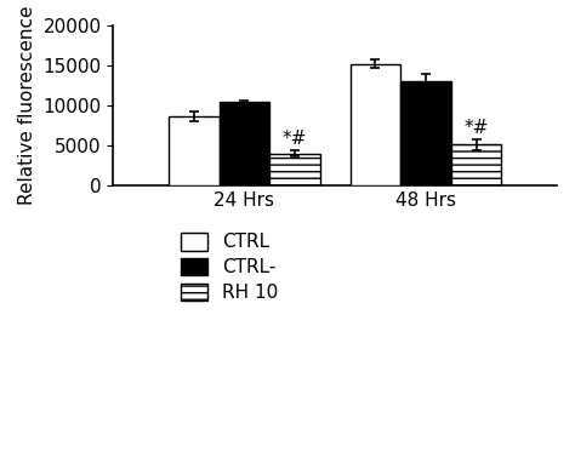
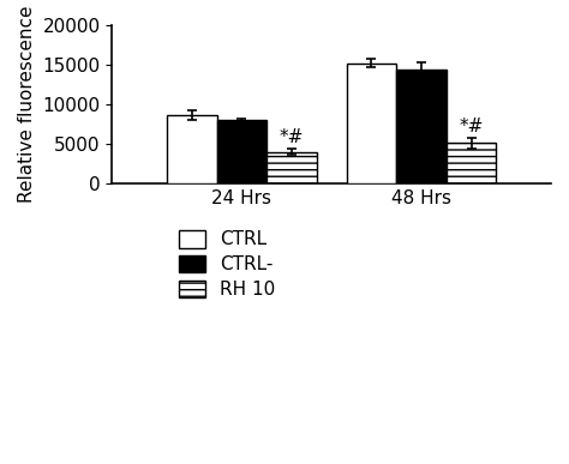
CTRL-/24 Hrs: 10400 -> 8000
CTRL-/48 Hrs: 13000 -> 14400
